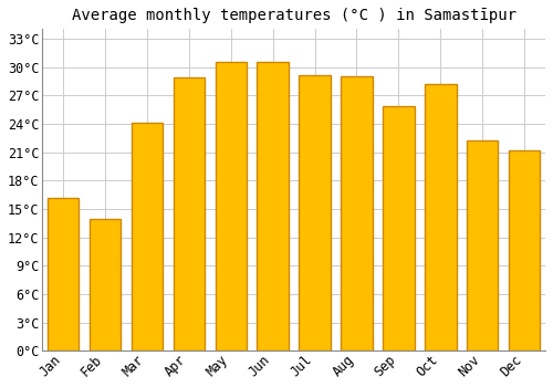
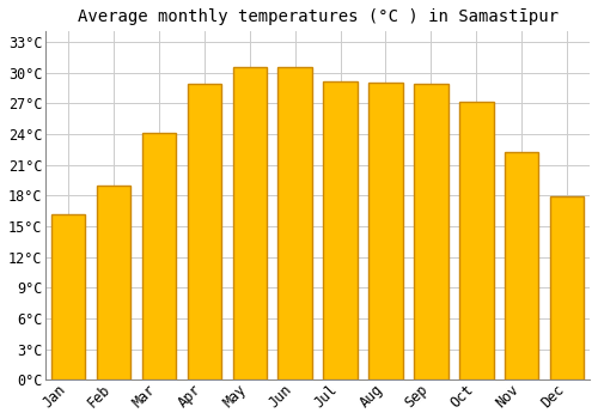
Feb: 14.0°C -> 19.0°C
Sep: 25.8°C -> 28.9°C
Oct: 28.2°C -> 27.1°C
Dec: 21.2°C -> 17.9°C
